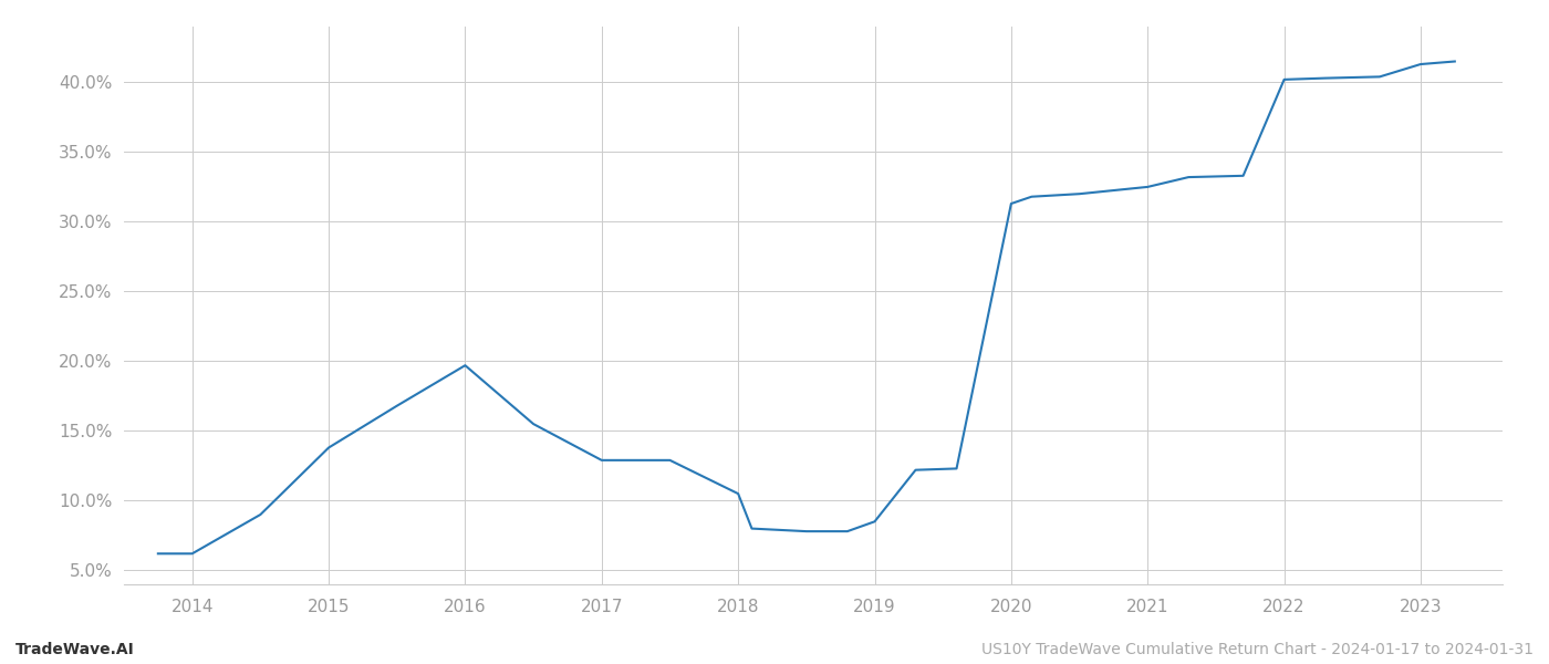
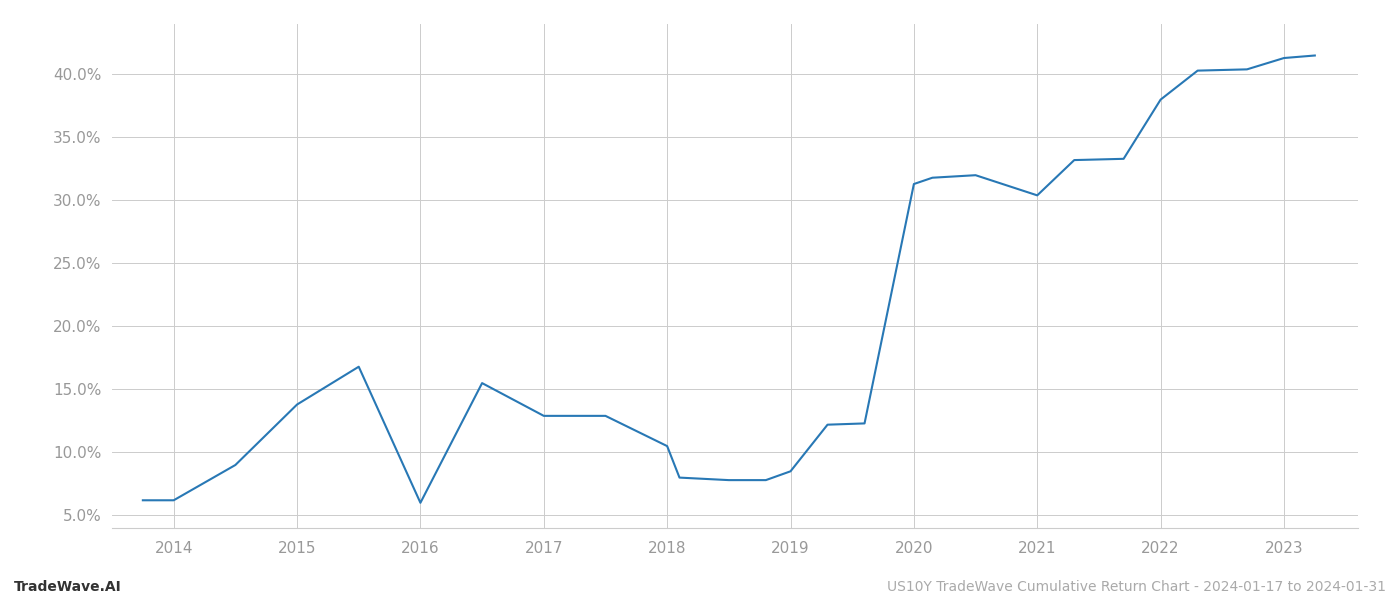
2016: 19.7% -> 6.0%
2021: 32.5% -> 30.4%
2022: 40.2% -> 38.0%
